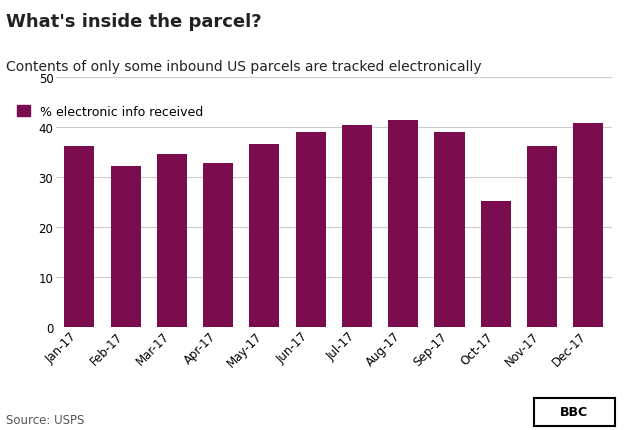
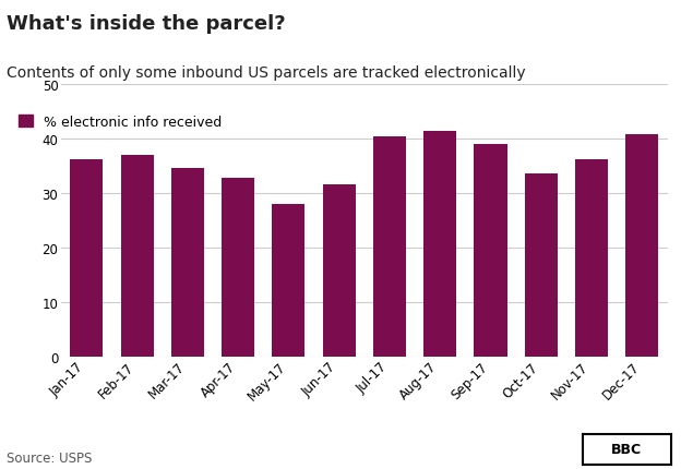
Feb-17: 32.2 -> 37.0
May-17: 36.5 -> 28.0
Jun-17: 39.0 -> 31.5
Oct-17: 25.2 -> 33.5
